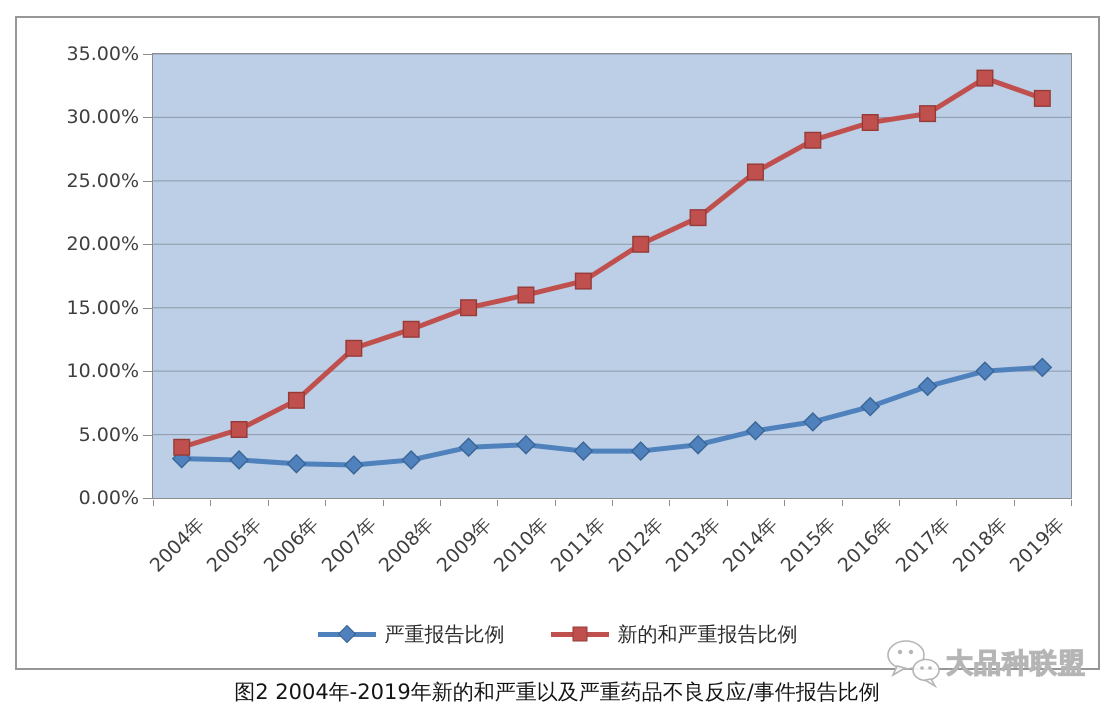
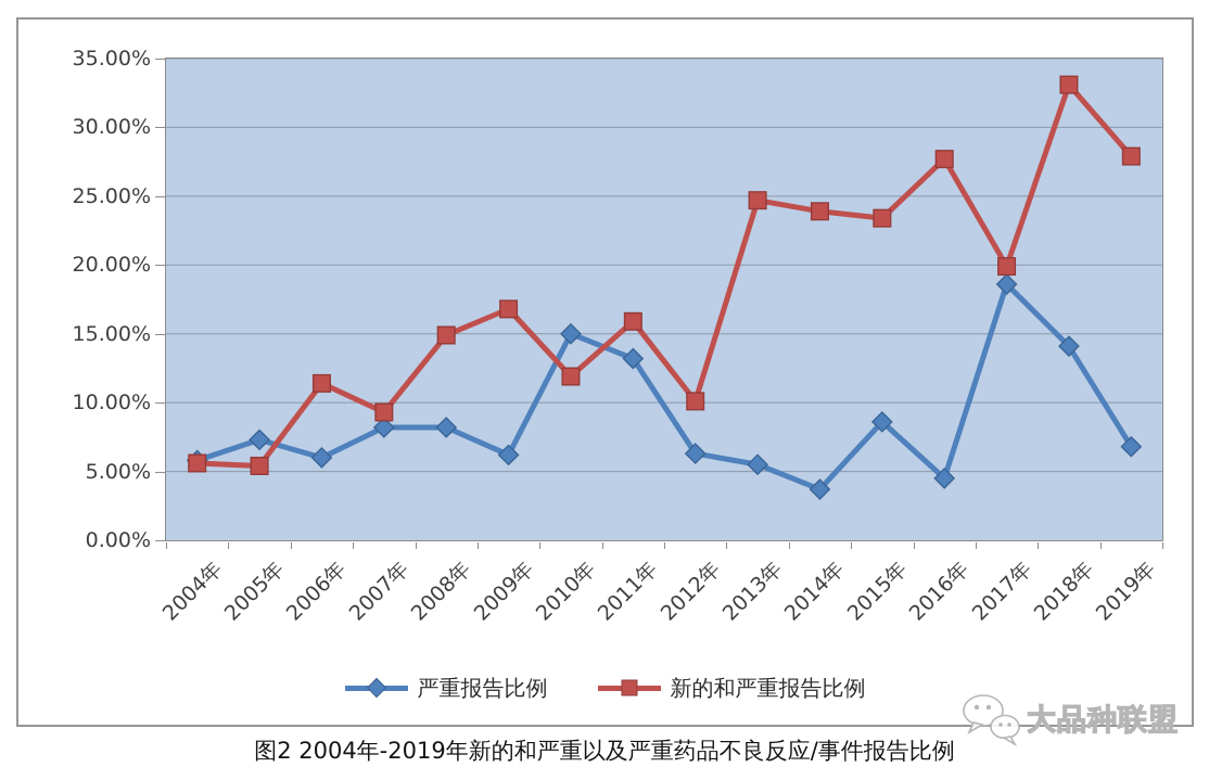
严重报告比例/2004年: 3.1% -> 5.8%
新的和严重报告比例/2004年: 4.0% -> 5.6%
严重报告比例/2005年: 3.0% -> 7.3%
严重报告比例/2006年: 2.7% -> 6.0%
新的和严重报告比例/2006年: 7.7% -> 11.4%
严重报告比例/2007年: 2.6% -> 8.2%
新的和严重报告比例/2007年: 11.8% -> 9.3%
严重报告比例/2008年: 3.0% -> 8.2%
新的和严重报告比例/2008年: 13.3% -> 14.9%
严重报告比例/2009年: 4.0% -> 6.2%
新的和严重报告比例/2009年: 15.0% -> 16.8%
严重报告比例/2010年: 4.2% -> 15.0%
新的和严重报告比例/2010年: 16.0% -> 11.9%
严重报告比例/2011年: 3.7% -> 13.2%
新的和严重报告比例/2011年: 17.1% -> 15.9%
严重报告比例/2012年: 3.7% -> 6.3%
新的和严重报告比例/2012年: 20.0% -> 10.1%
严重报告比例/2013年: 4.2% -> 5.5%
新的和严重报告比例/2013年: 22.1% -> 24.7%
严重报告比例/2014年: 5.3% -> 3.7%
新的和严重报告比例/2014年: 25.7% -> 23.9%
严重报告比例/2015年: 6.0% -> 8.6%
新的和严重报告比例/2015年: 28.2% -> 23.4%
严重报告比例/2016年: 7.2% -> 4.5%
新的和严重报告比例/2016年: 29.6% -> 27.7%
严重报告比例/2017年: 8.8% -> 18.6%
新的和严重报告比例/2017年: 30.3% -> 19.9%
严重报告比例/2018年: 10.0% -> 14.1%
严重报告比例/2019年: 10.3% -> 6.8%
新的和严重报告比例/2019年: 31.5% -> 27.9%
